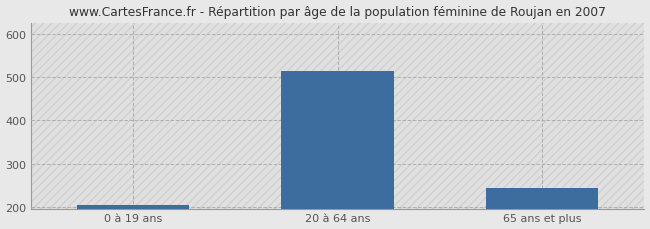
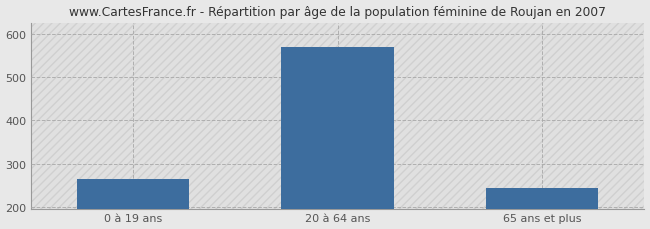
0 à 19 ans: 205 -> 265
20 à 64 ans: 515 -> 570
